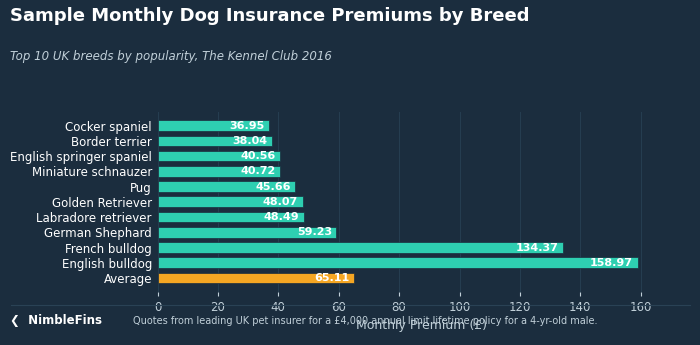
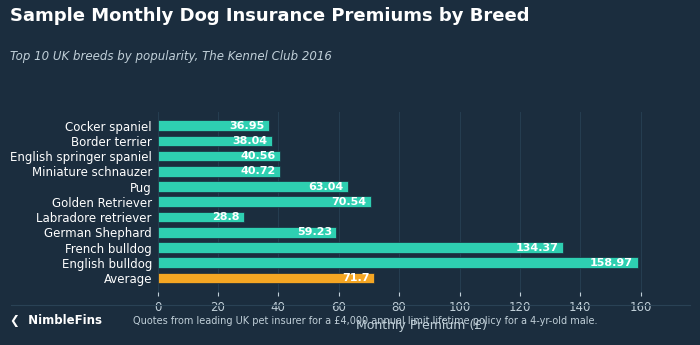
Pug: 45.66 -> 63.04
Golden Retriever: 48.07 -> 70.54
Labradore retriever: 48.49 -> 28.8
Average: 65.11 -> 71.7
